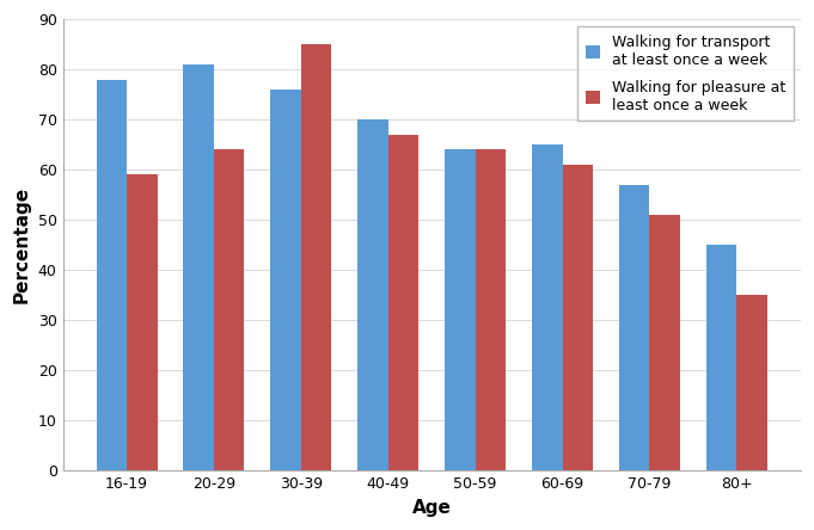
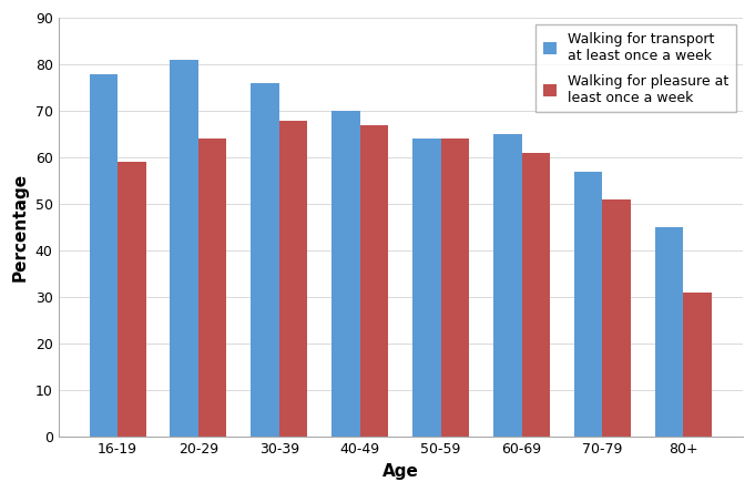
Walking for pleasure at least once a week/30-39: 85 -> 68
Walking for pleasure at least once a week/80+: 35 -> 31
